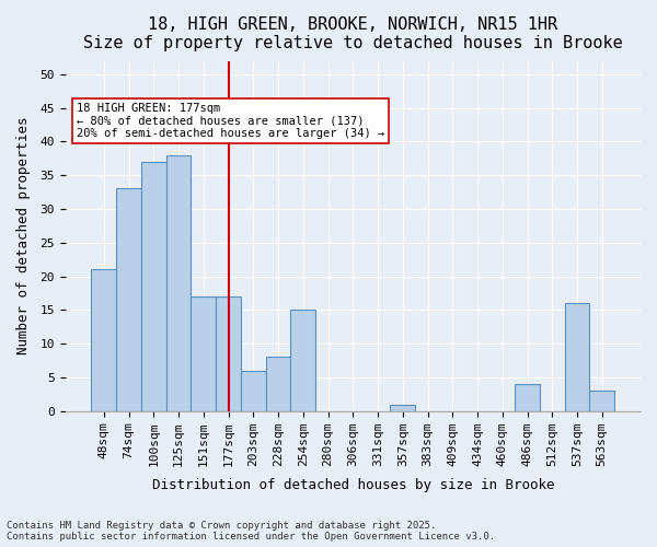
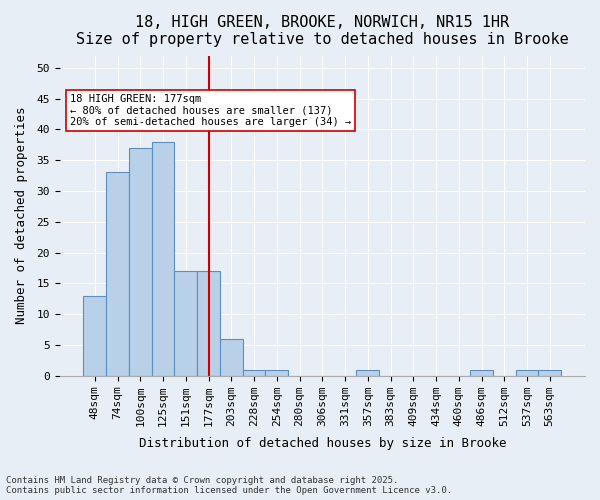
48sqm: 21 -> 13
228sqm: 8 -> 1
254sqm: 15 -> 1
486sqm: 4 -> 1
537sqm: 16 -> 1
563sqm: 3 -> 1
